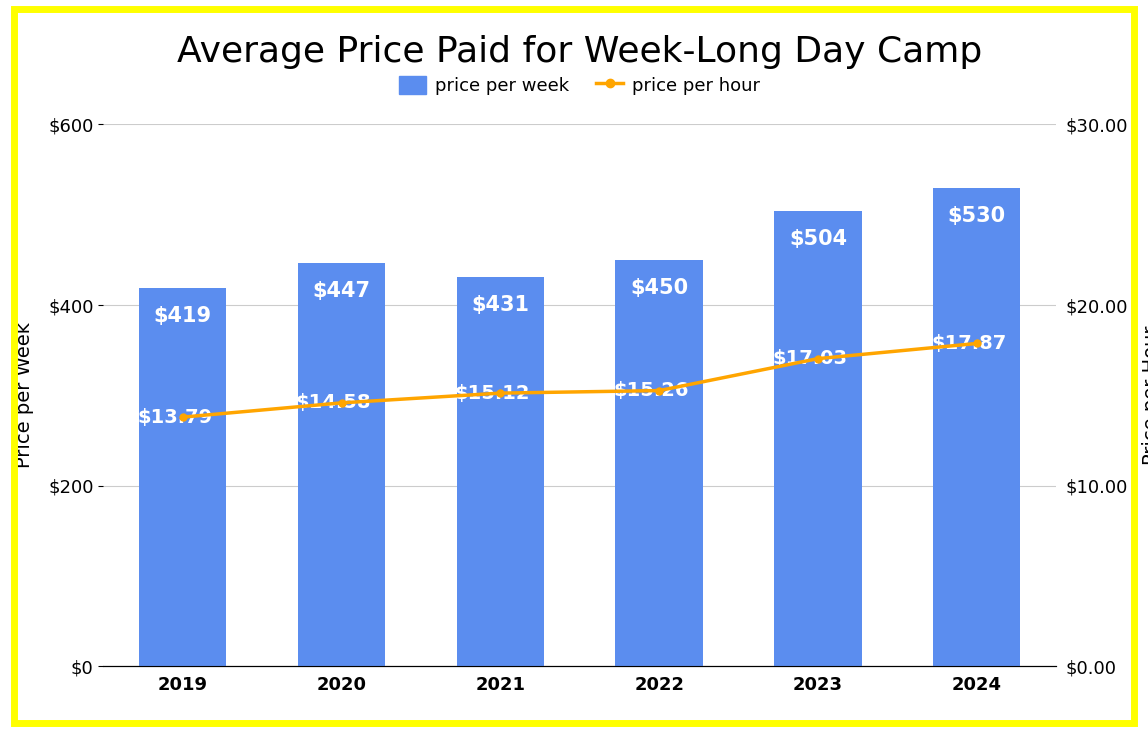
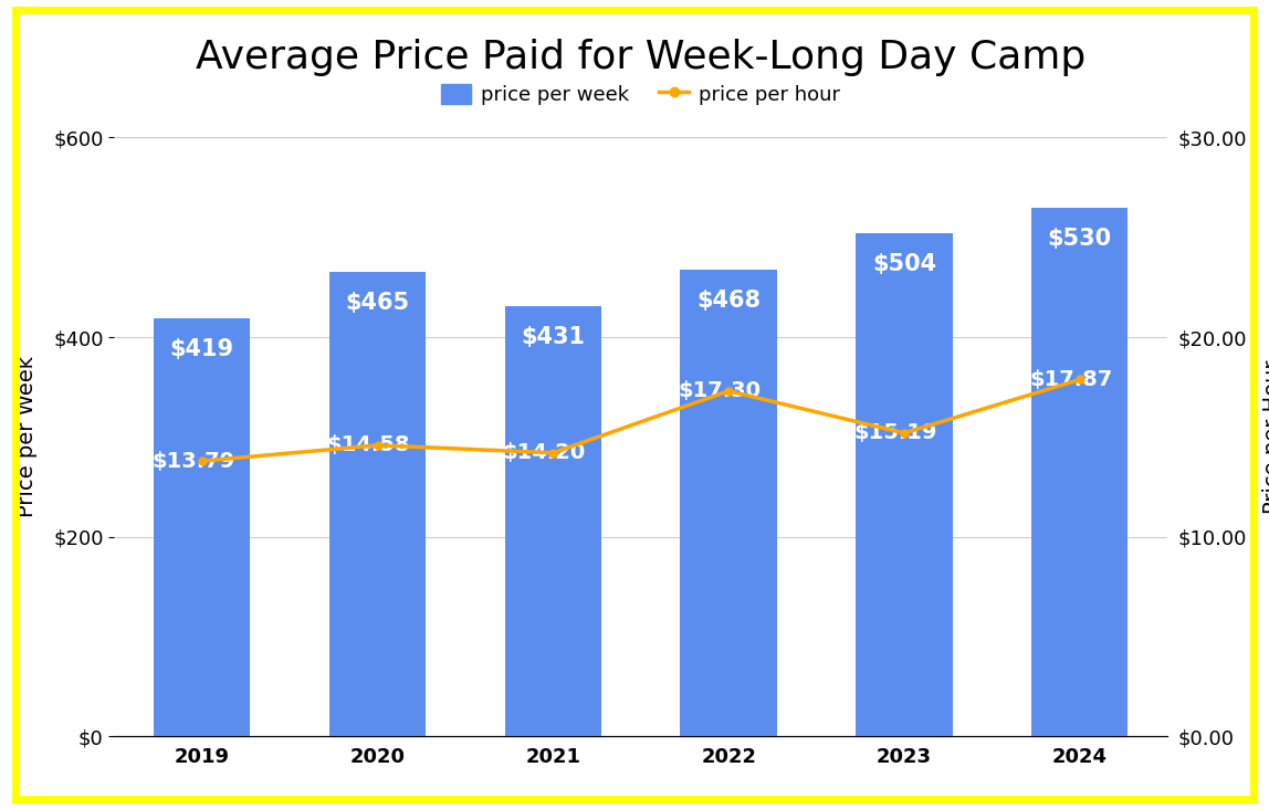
price per week/2020: $447 -> $465
price per hour/2021: $15.12 -> $14.20
price per week/2022: $450 -> $468
price per hour/2022: $15.26 -> $17.30
price per hour/2023: $17.03 -> $15.19
